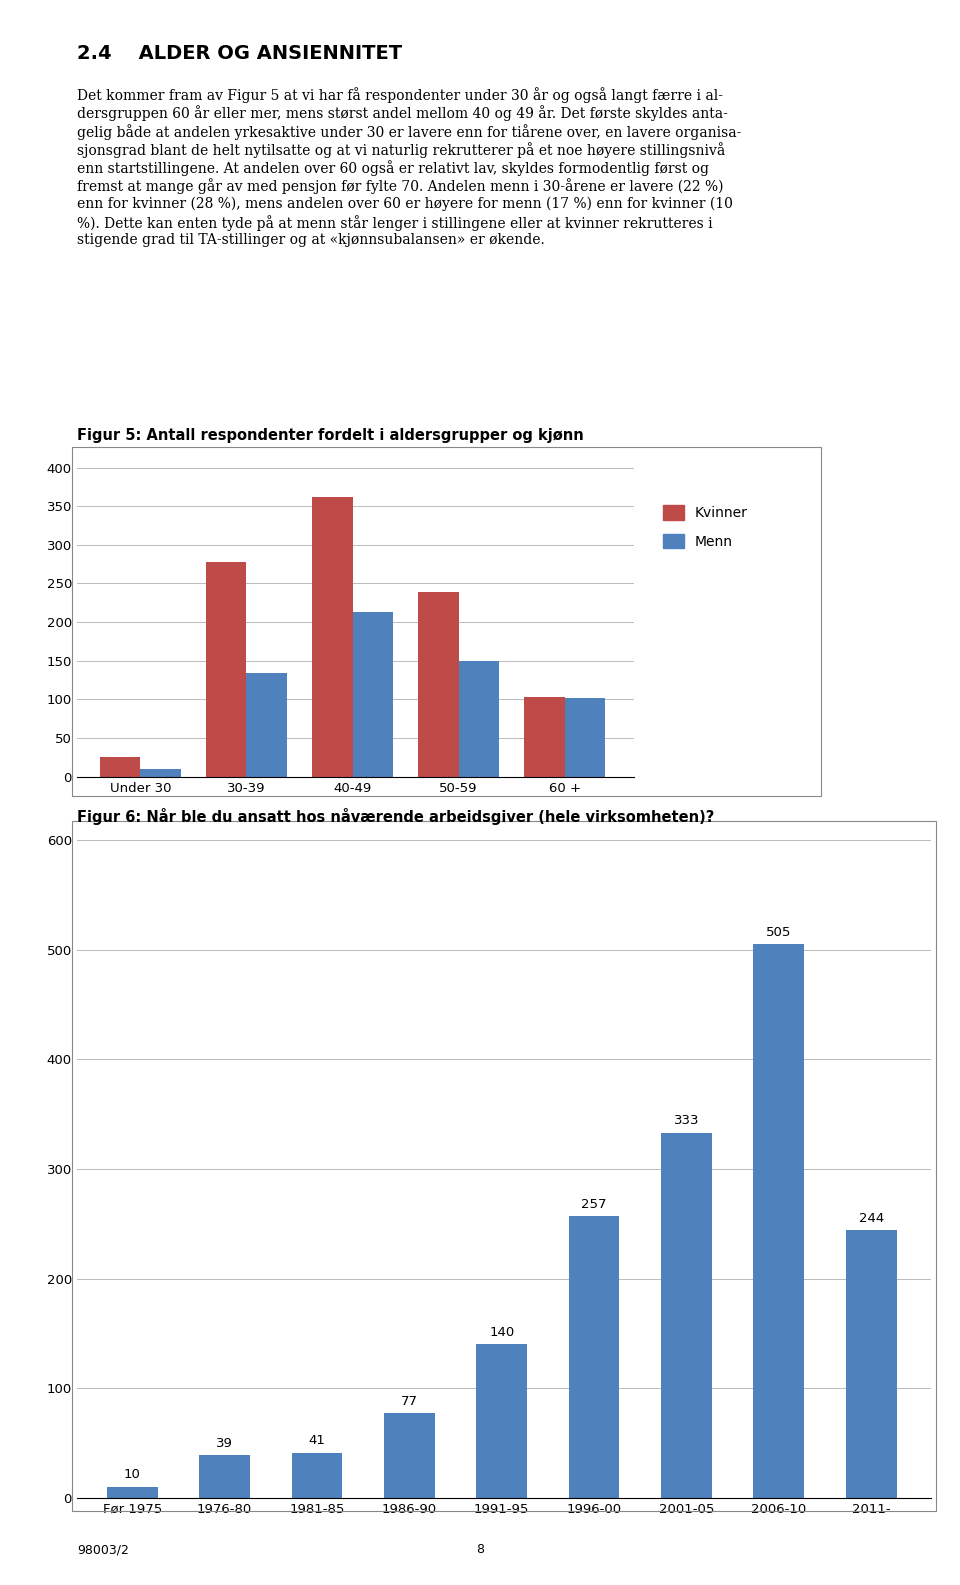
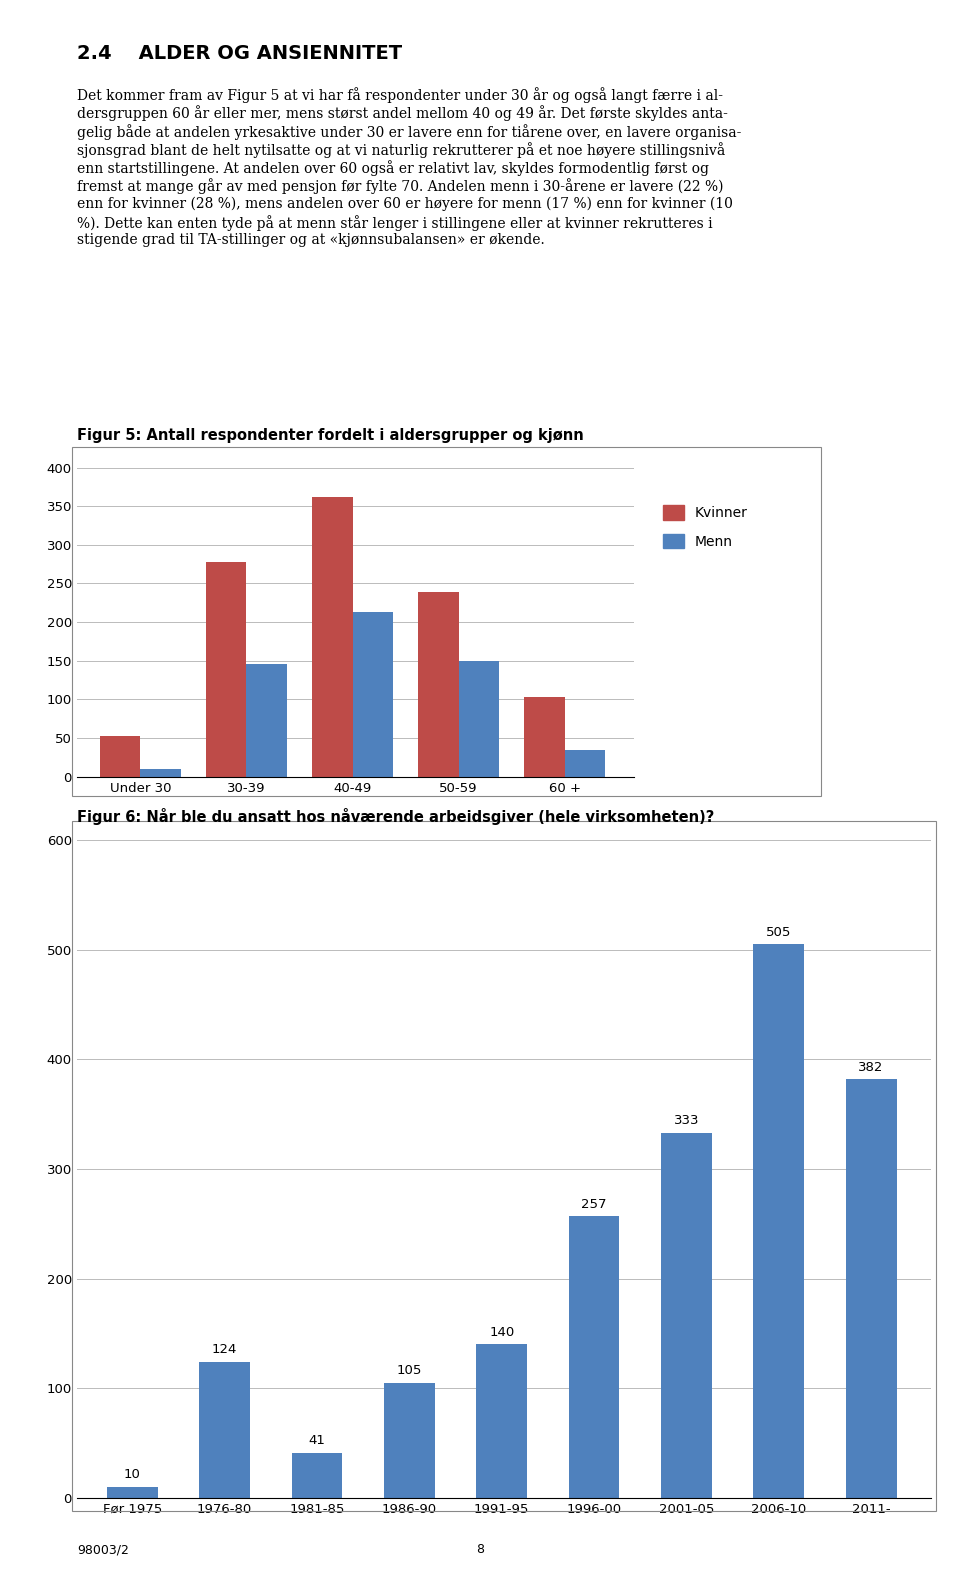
Kvinner/Under 30: 25 -> 52
Menn/30-39: 134 -> 146
Menn/60 +: 102 -> 34
1976-80: 39 -> 124
1986-90: 77 -> 105
2011-: 244 -> 382
